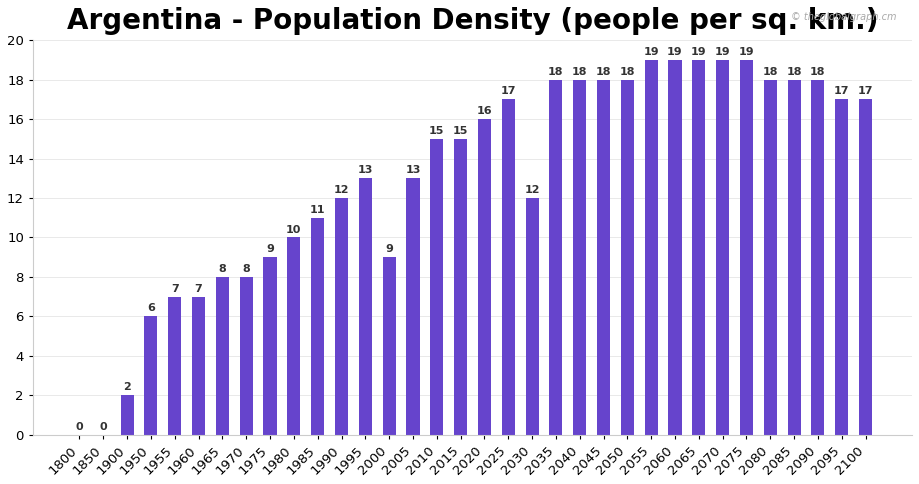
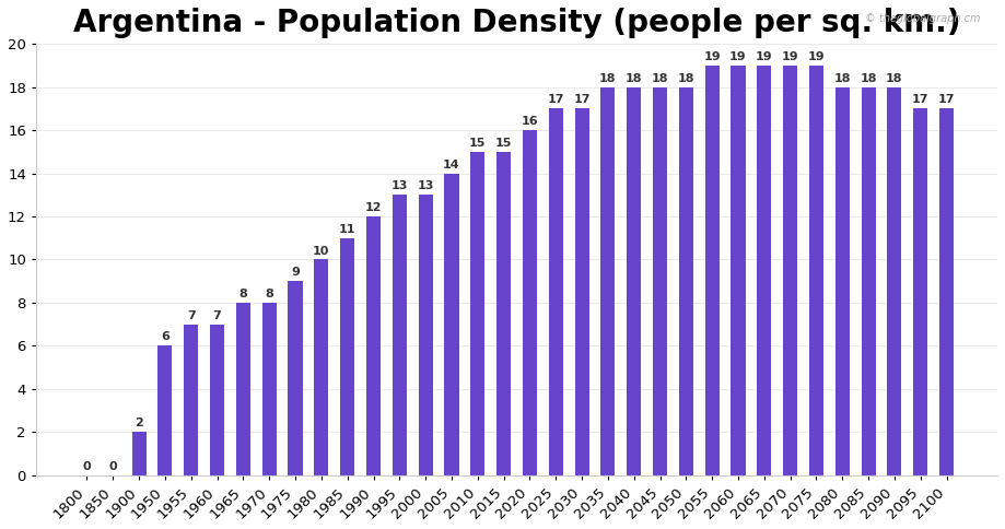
2000: 9 -> 13
2005: 13 -> 14
2030: 12 -> 17
